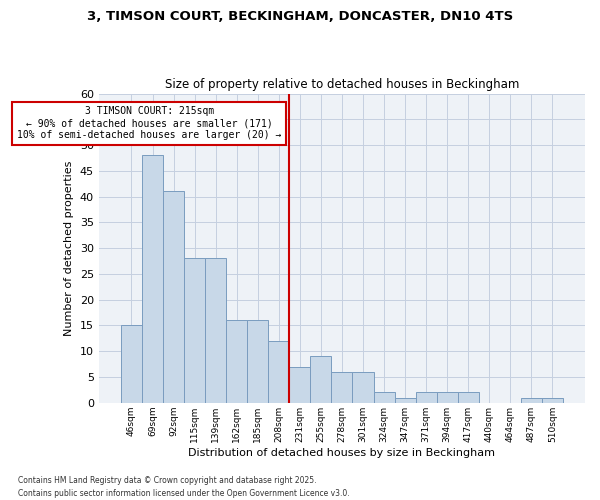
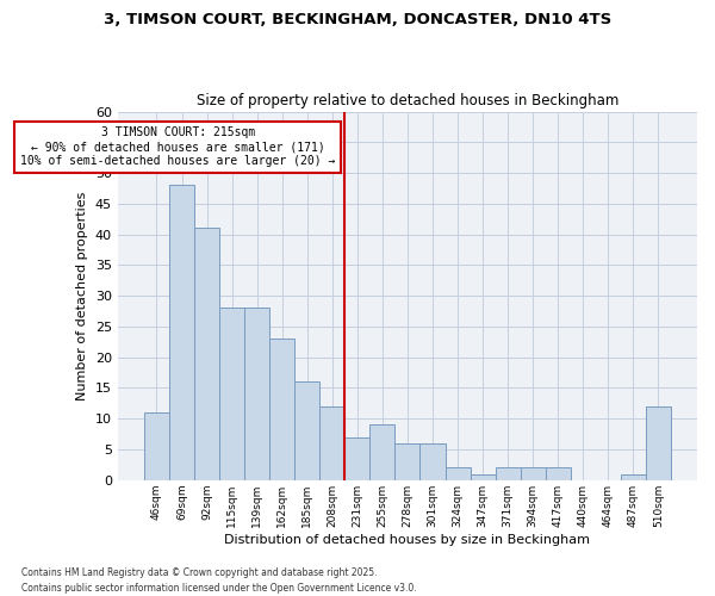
46sqm: 15 -> 11
162sqm: 16 -> 23
510sqm: 1 -> 12
